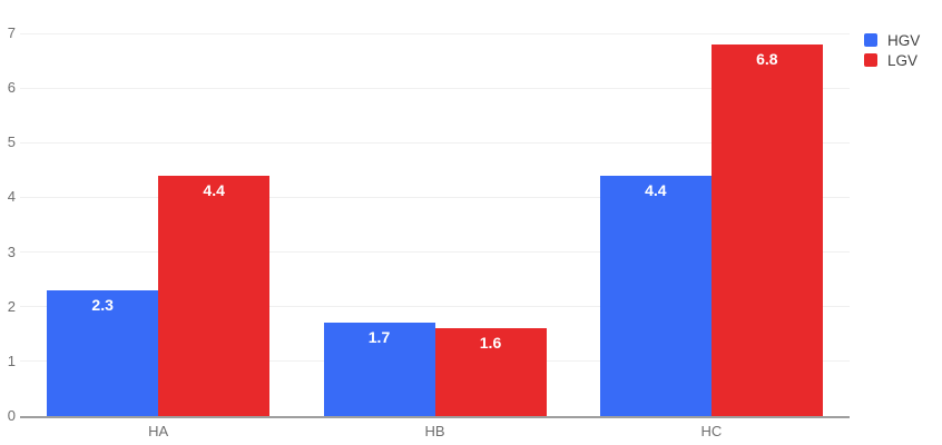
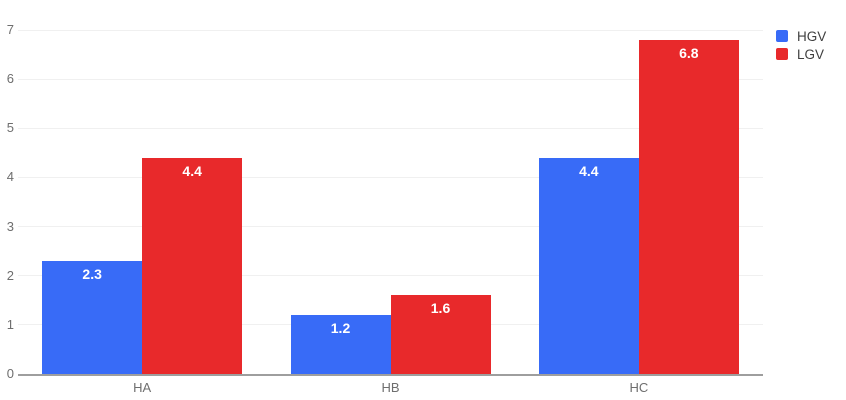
HGV/HB: 1.7 -> 1.2
